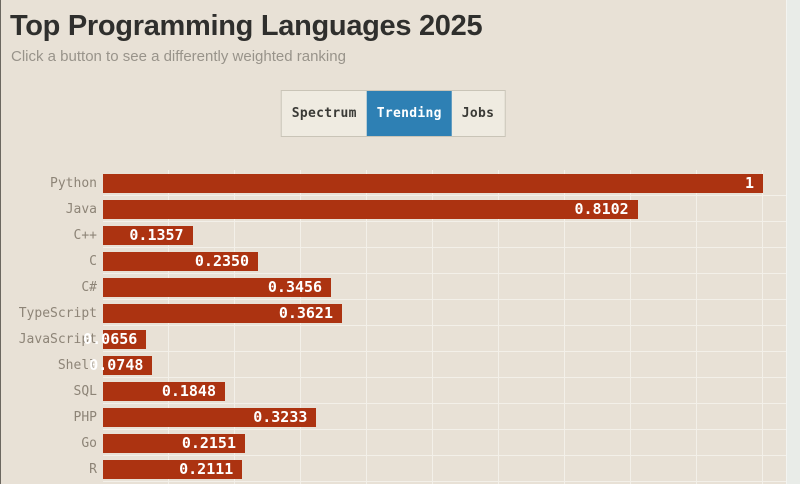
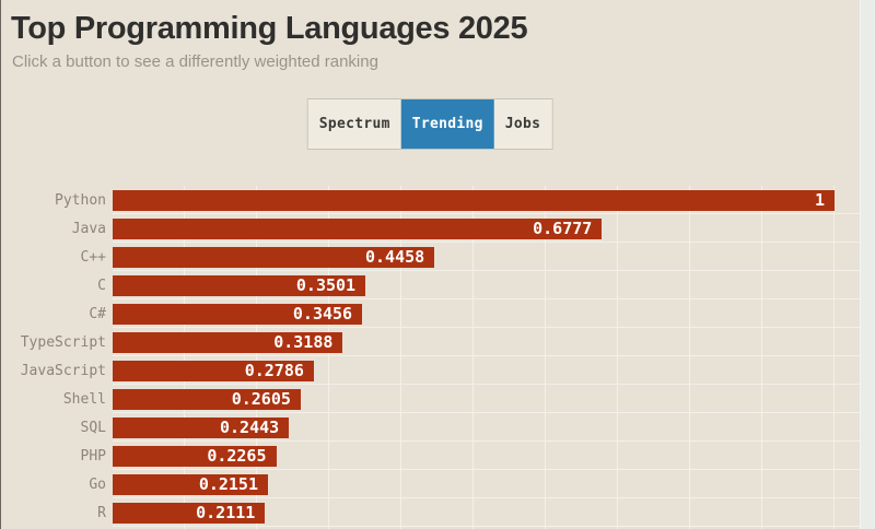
Java: 0.8102 -> 0.6777
C++: 0.1357 -> 0.4458
C: 0.2350 -> 0.3501
TypeScript: 0.3621 -> 0.3188
JavaScript: 0.0656 -> 0.2786
Shell: 0.0748 -> 0.2605
SQL: 0.1848 -> 0.2443
PHP: 0.3233 -> 0.2265
